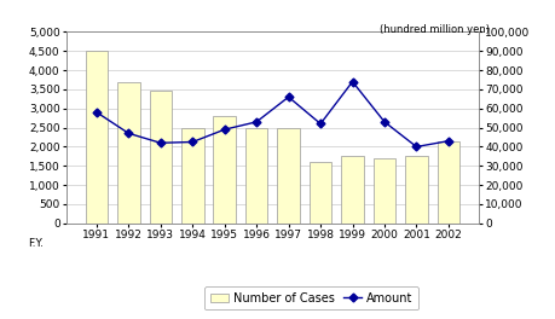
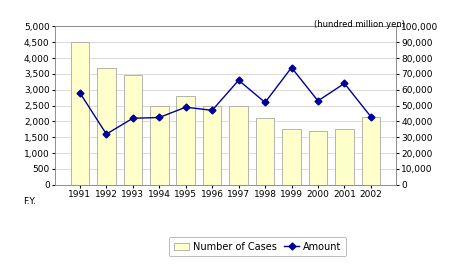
Amount/1992: 47,000 -> 32,000
Amount/1996: 53,000 -> 47,000
Number of Cases/1998: 1,600 -> 2,100
Amount/2001: 40,000 -> 64,000
